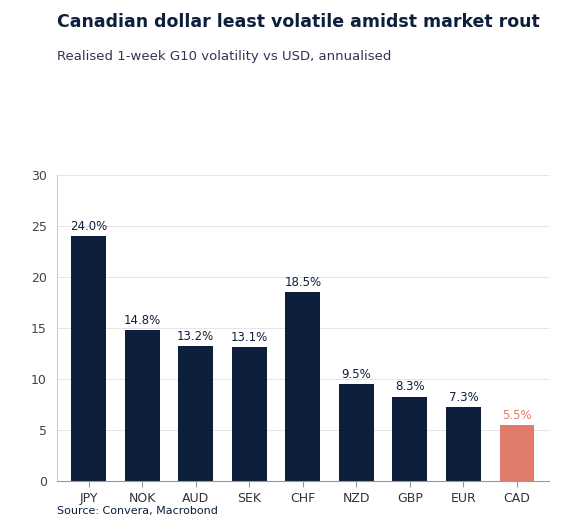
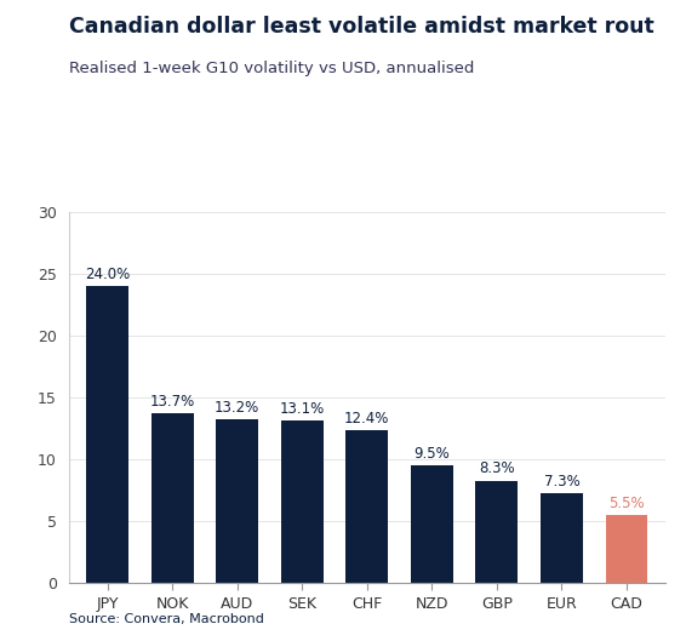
NOK: 14.8% -> 13.7%
CHF: 18.5% -> 12.4%
